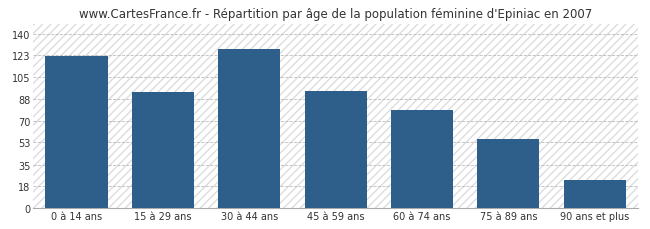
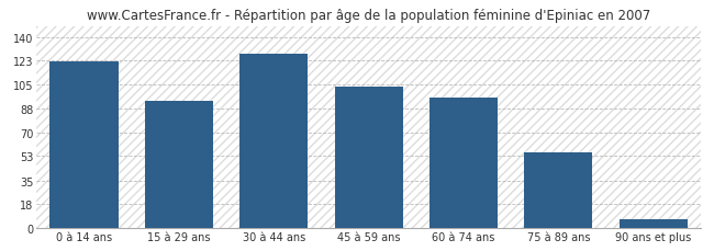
45 à 59 ans: 94 -> 104
60 à 74 ans: 79 -> 96
90 ans et plus: 23 -> 7
